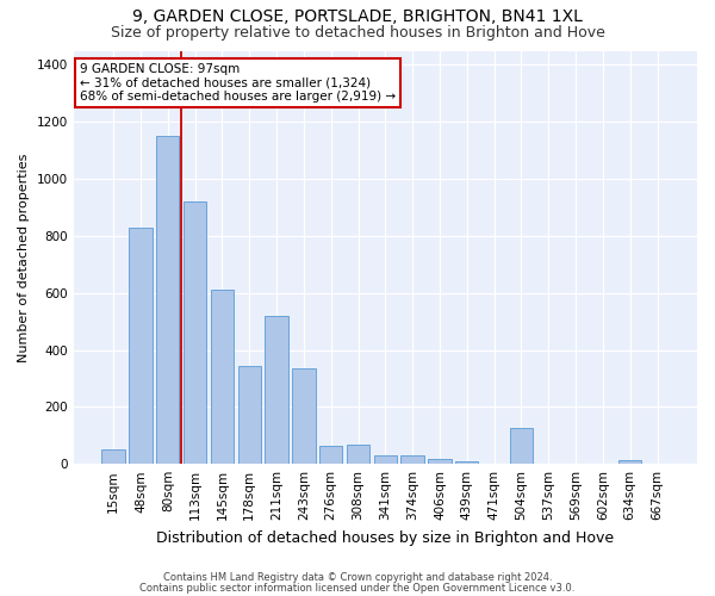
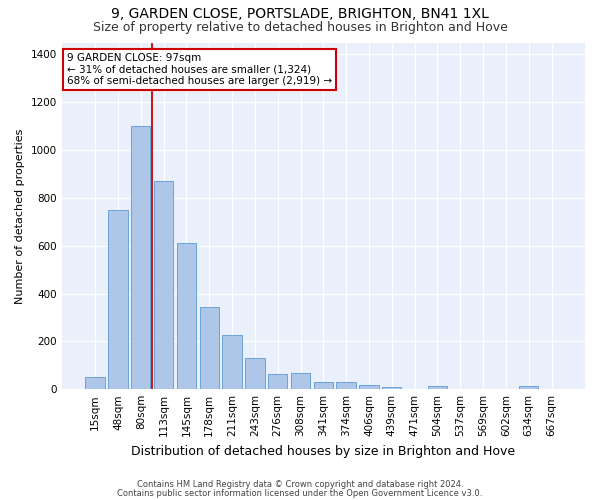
48sqm: 830 -> 750
80sqm: 1150 -> 1100
113sqm: 920 -> 870
211sqm: 520 -> 225
243sqm: 335 -> 130
504sqm: 125 -> 12
